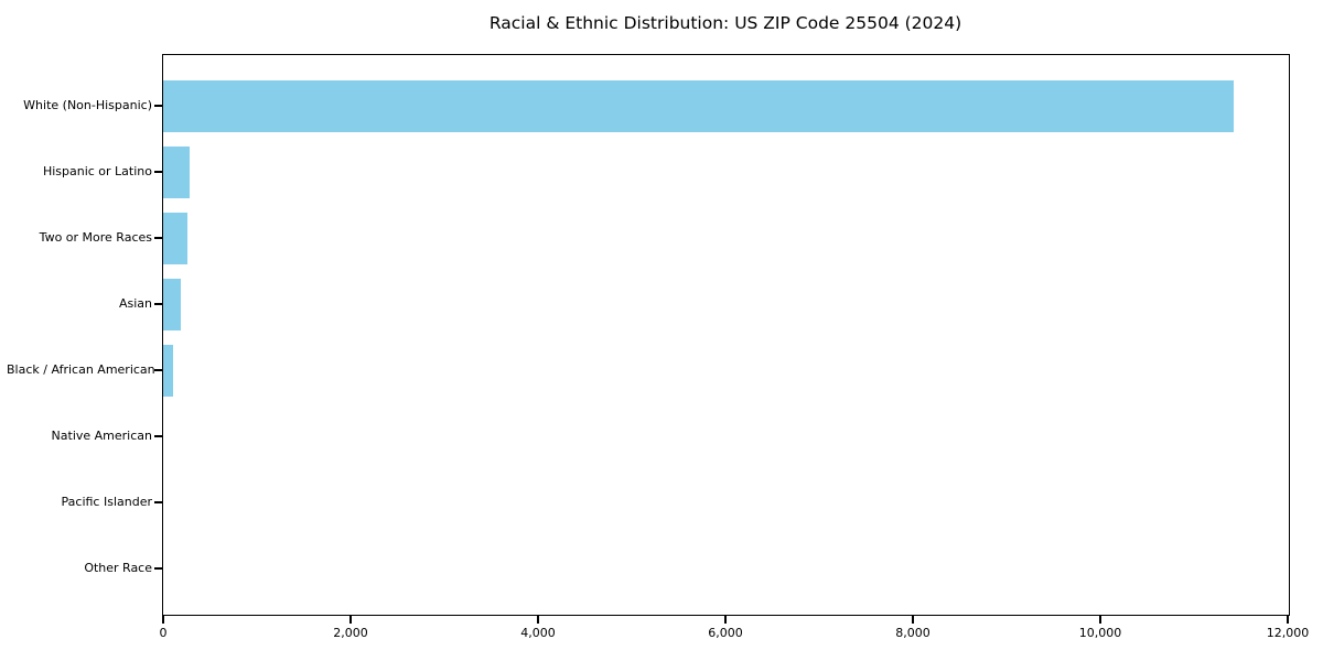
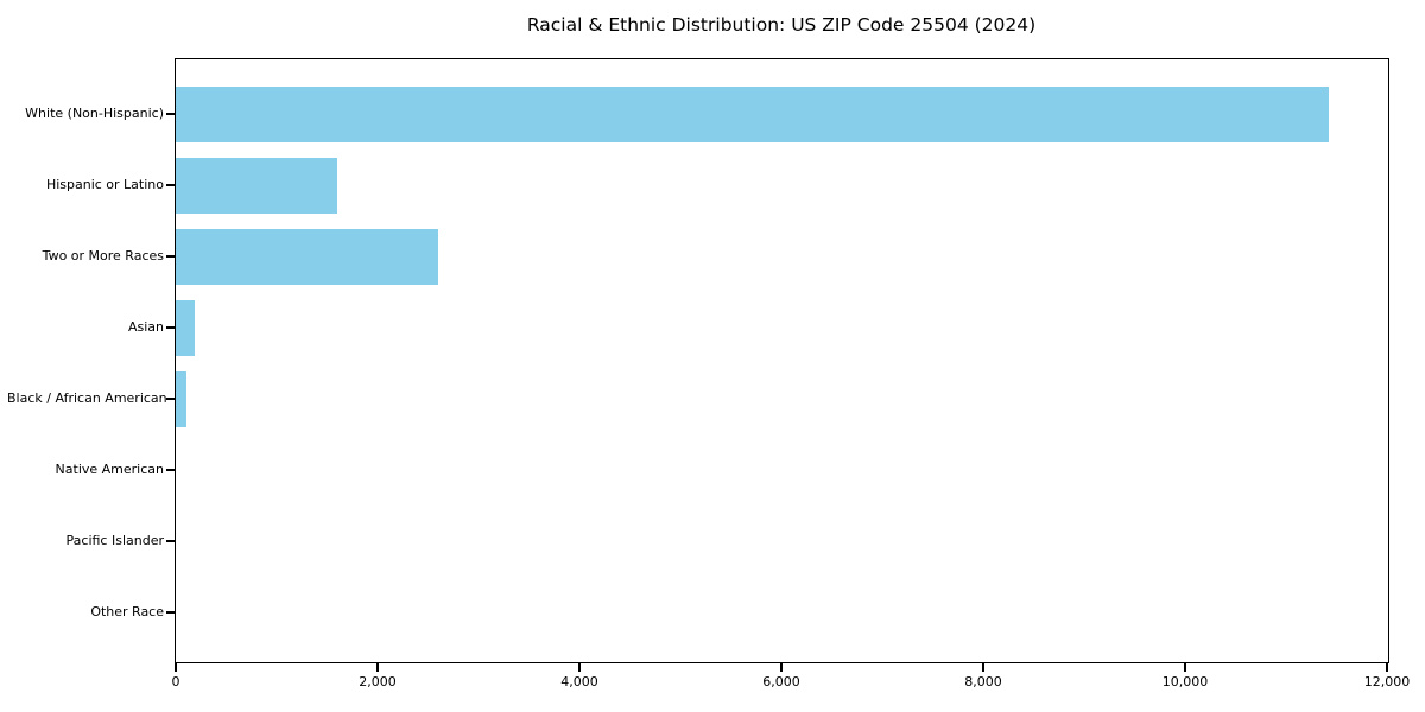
Hispanic or Latino: 300 -> 1600
Two or More Races: 300 -> 2600
